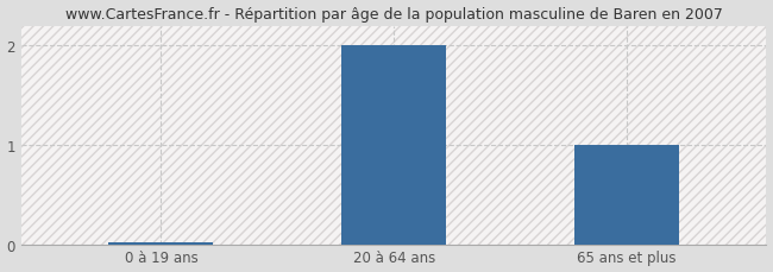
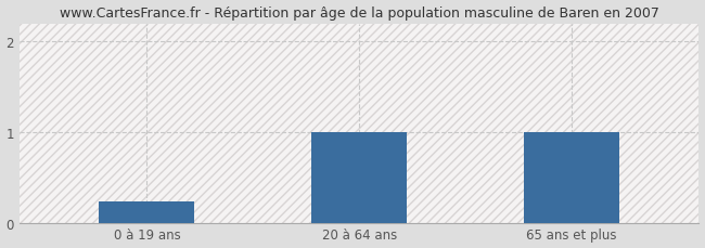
0 à 19 ans: 0.02 -> 0.24
20 à 64 ans: 2.00 -> 1.00
